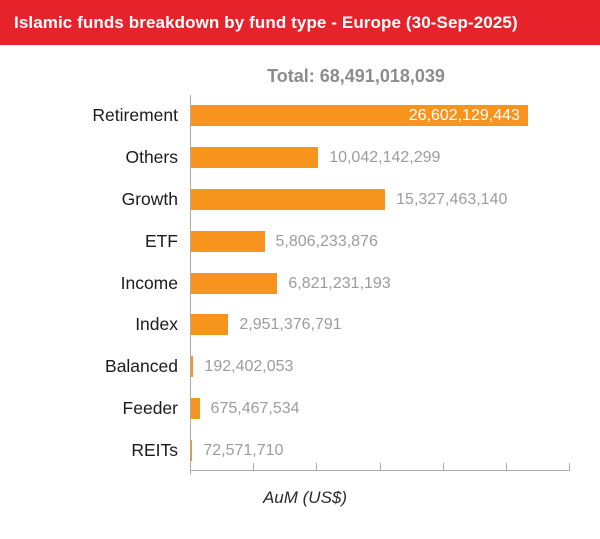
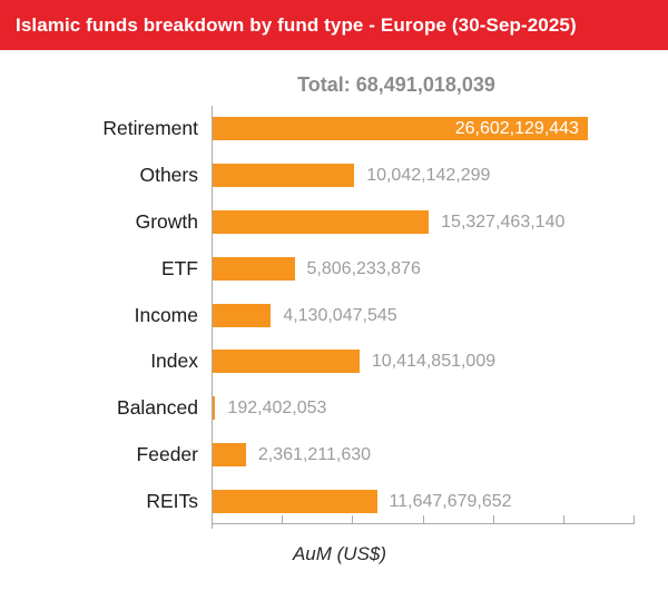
Income: 6,821,231,193 -> 4,130,047,545
Index: 2,951,376,791 -> 10,414,851,009
Feeder: 675,467,534 -> 2,361,211,630
REITs: 72,571,710 -> 11,647,679,652
